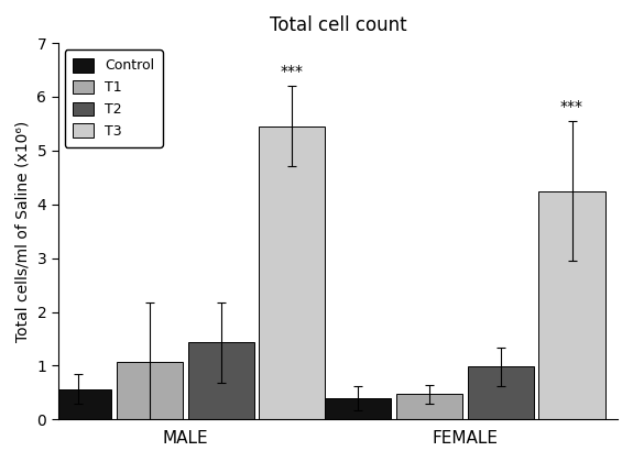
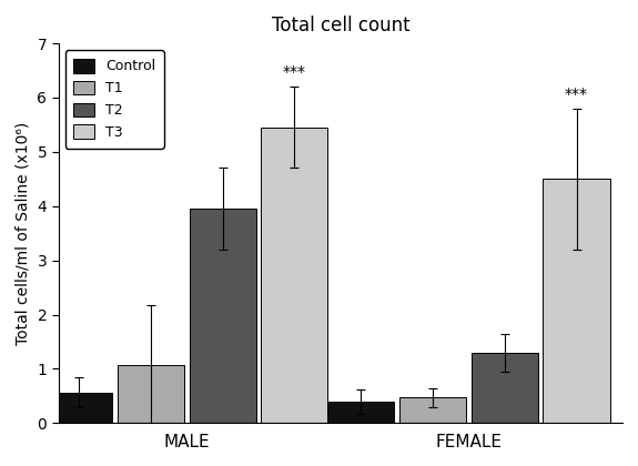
T2/MALE: 1.43 -> 3.95
T2/FEMALE: 0.98 -> 1.30
T3/FEMALE: 4.25 -> 4.50
